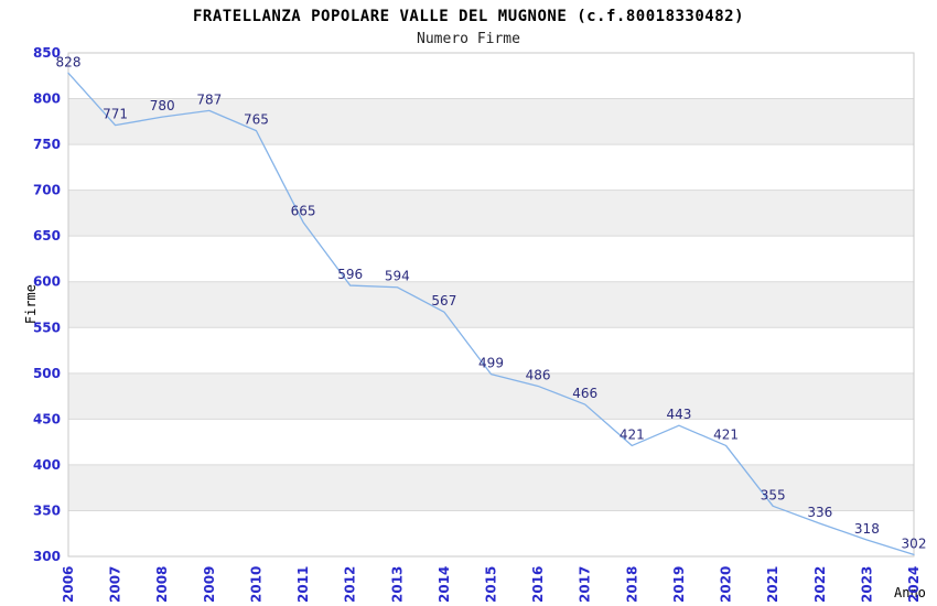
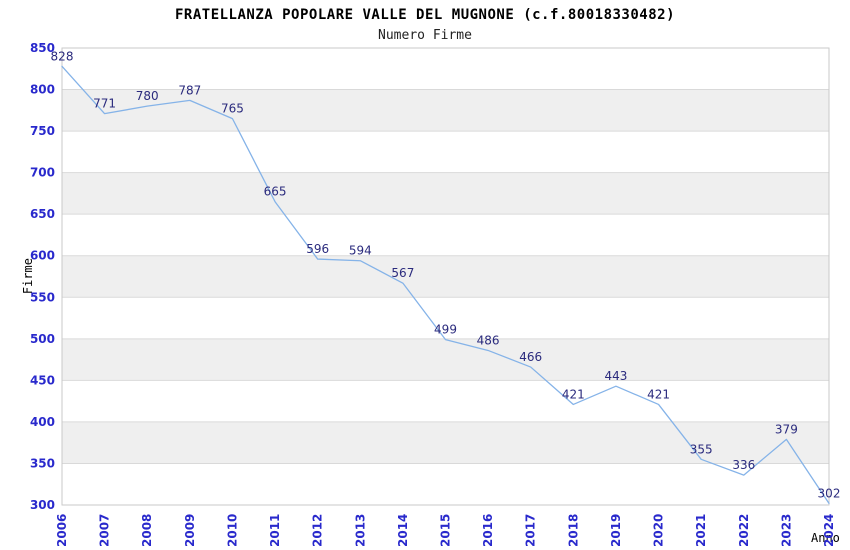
2023: 318 -> 379
